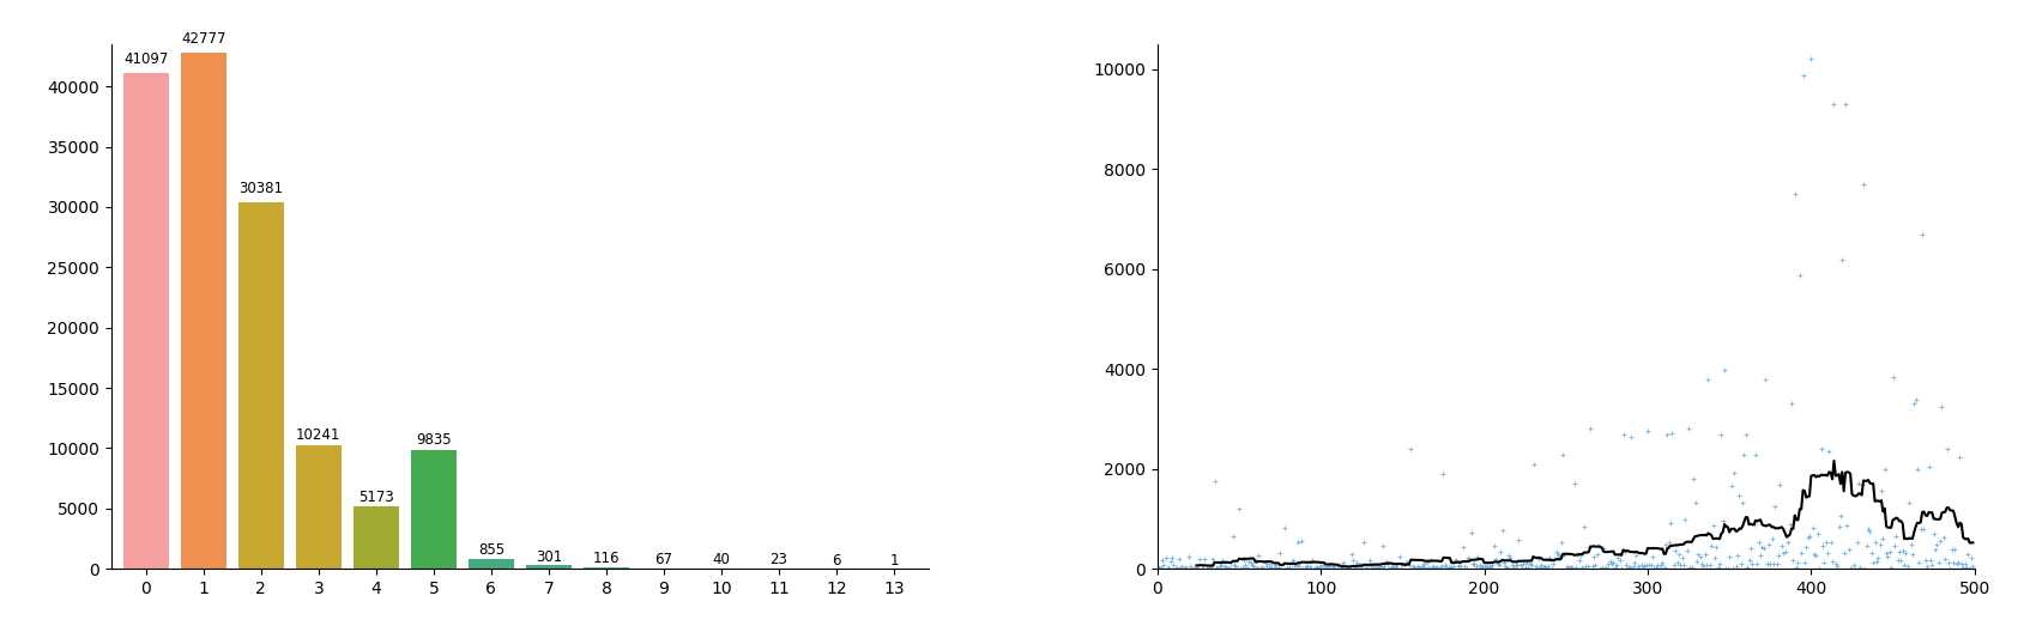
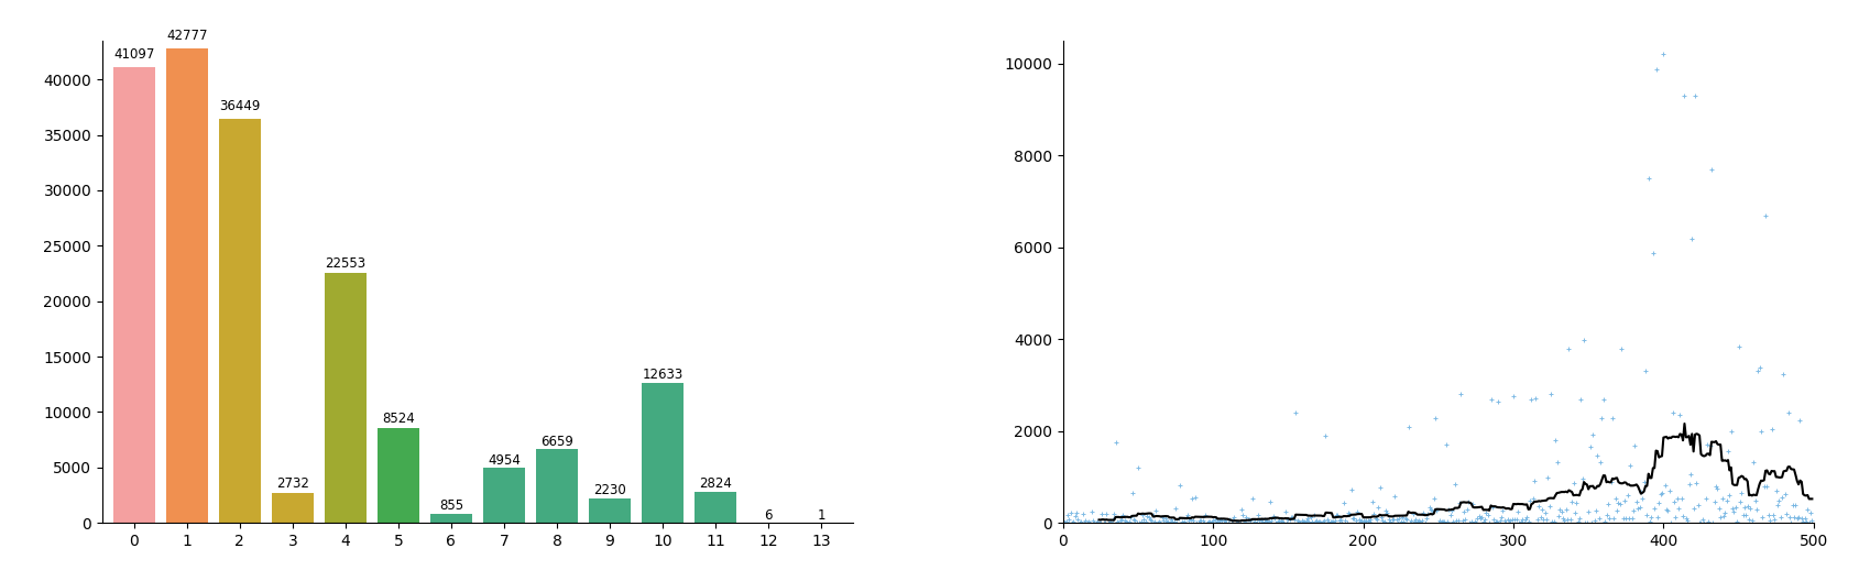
2: 30381 -> 36449
3: 10241 -> 2732
4: 5173 -> 22553
5: 9835 -> 8524
7: 301 -> 4954
8: 116 -> 6659
9: 67 -> 2230
10: 40 -> 12633
11: 23 -> 2824
